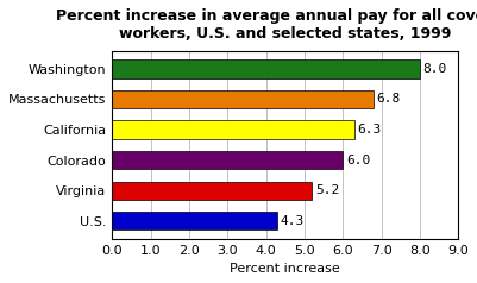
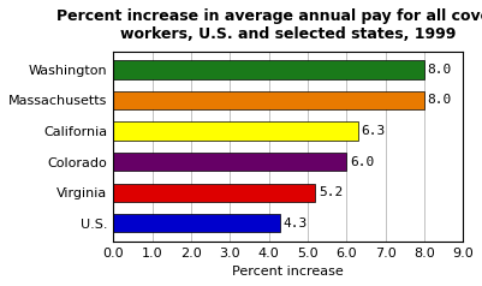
Massachusetts: 6.8 -> 8.0
